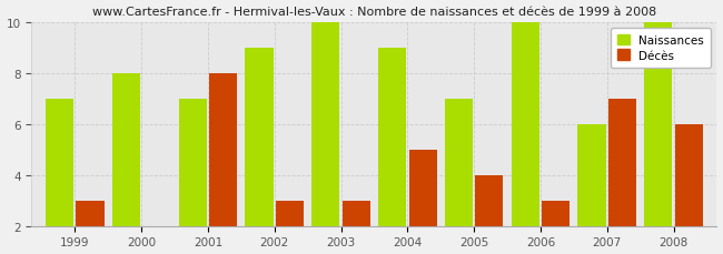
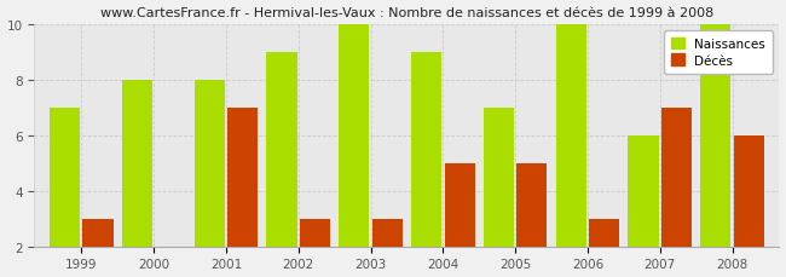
Naissances/2001: 7 -> 8
Décès/2001: 8 -> 7
Décès/2005: 4 -> 5
